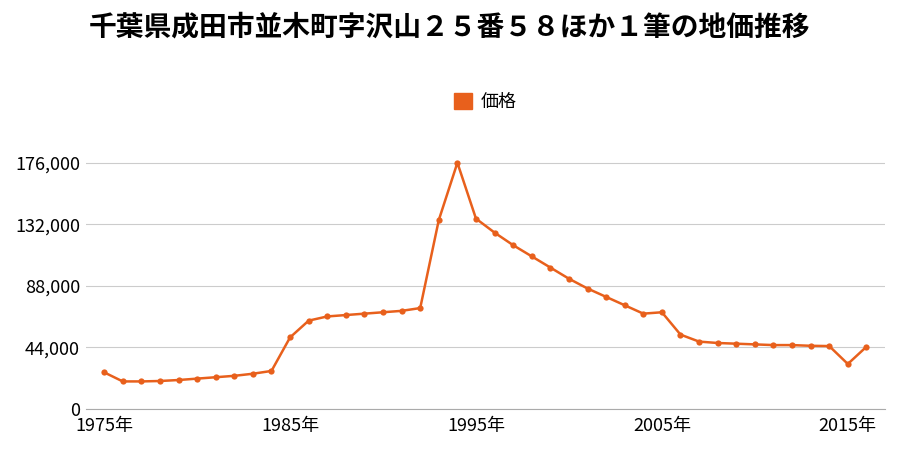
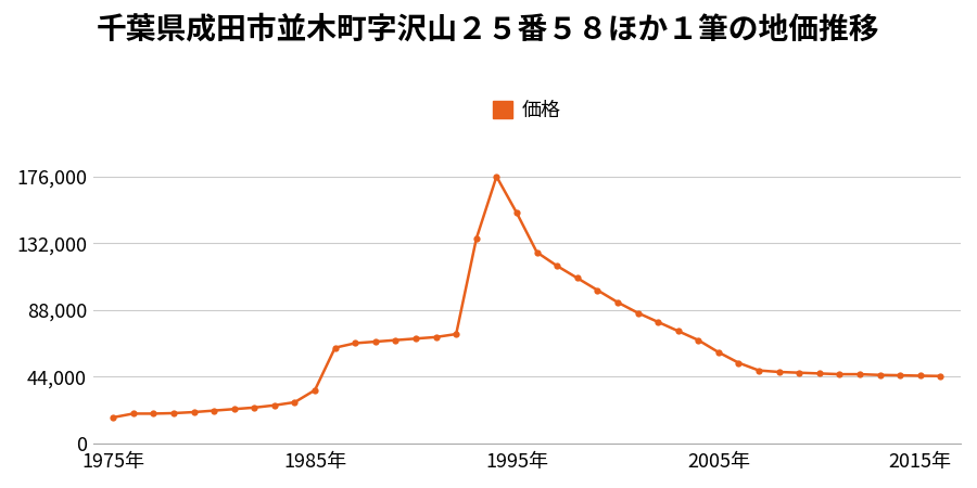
1975年: 26,000 -> 17,000
1985年: 51,000 -> 35,000
1995年: 136,000 -> 152,000
2005年: 69,000 -> 60,000
2015年: 32,000 -> 44,000
